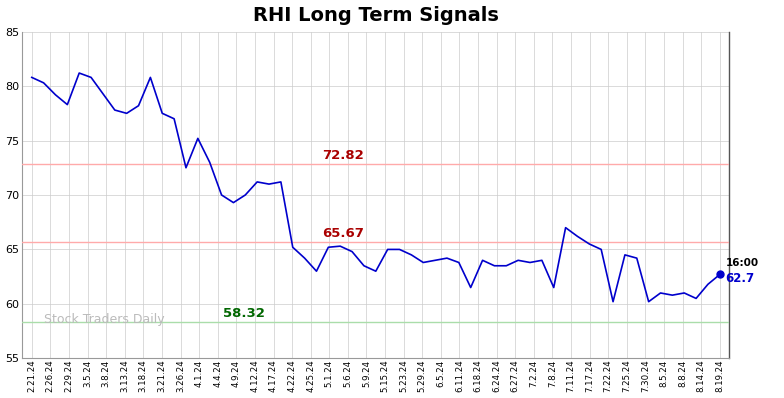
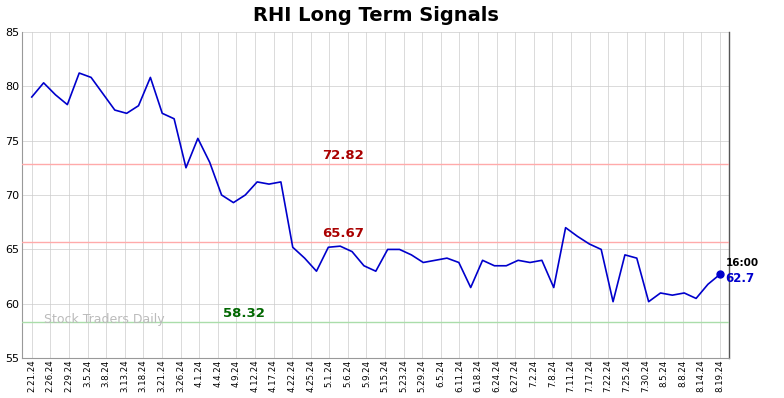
2.21.24: 80.8 -> 79.0
